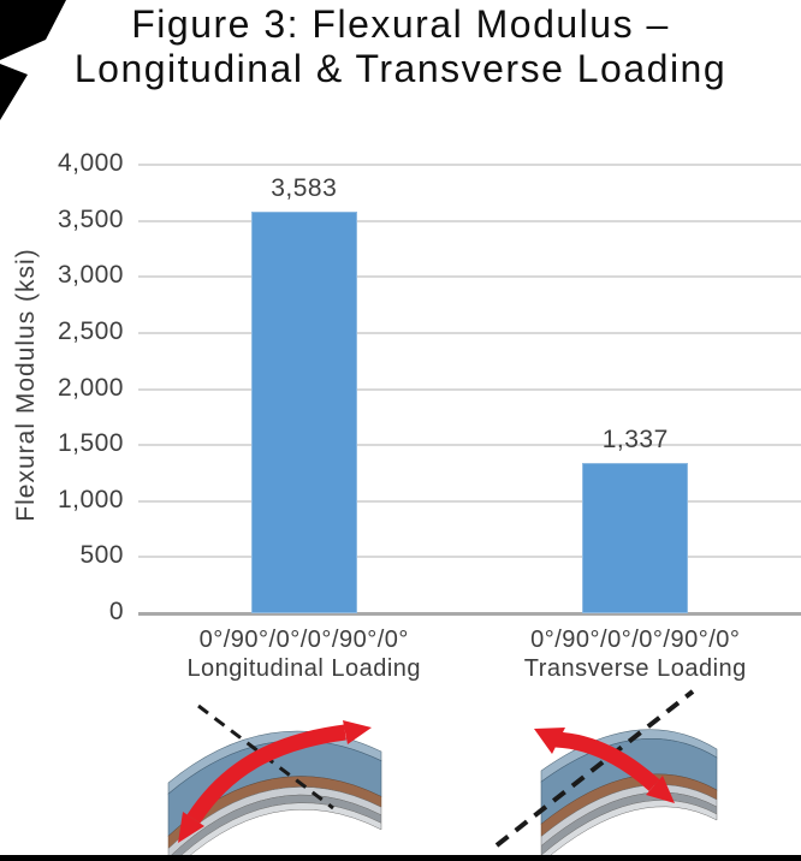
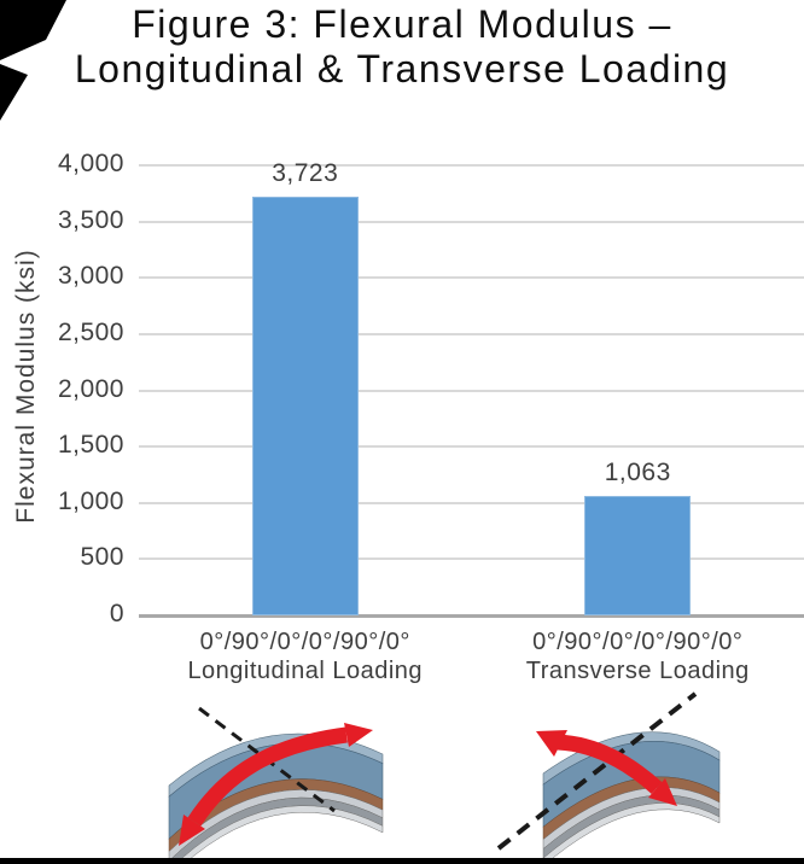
0°/90°/0°/0°/90°/0° Longitudinal Loading: 3,583 -> 3,723
0°/90°/0°/0°/90°/0° Transverse Loading: 1,337 -> 1,063
